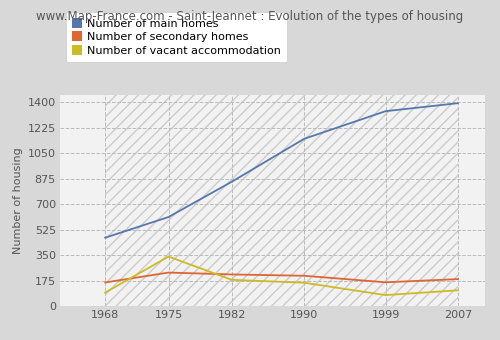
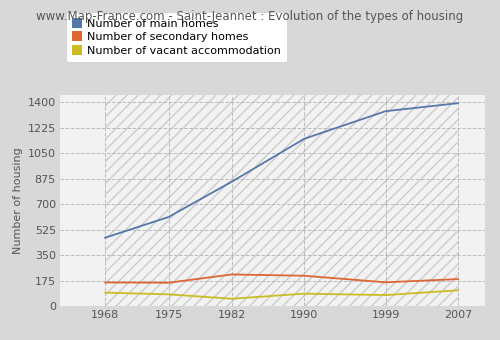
Number of secondary homes/1975: 230 -> 160
Number of vacant accommodation/1975: 340 -> 80
Number of vacant accommodation/1982: 180 -> 50
Number of vacant accommodation/1990: 160 -> 80
